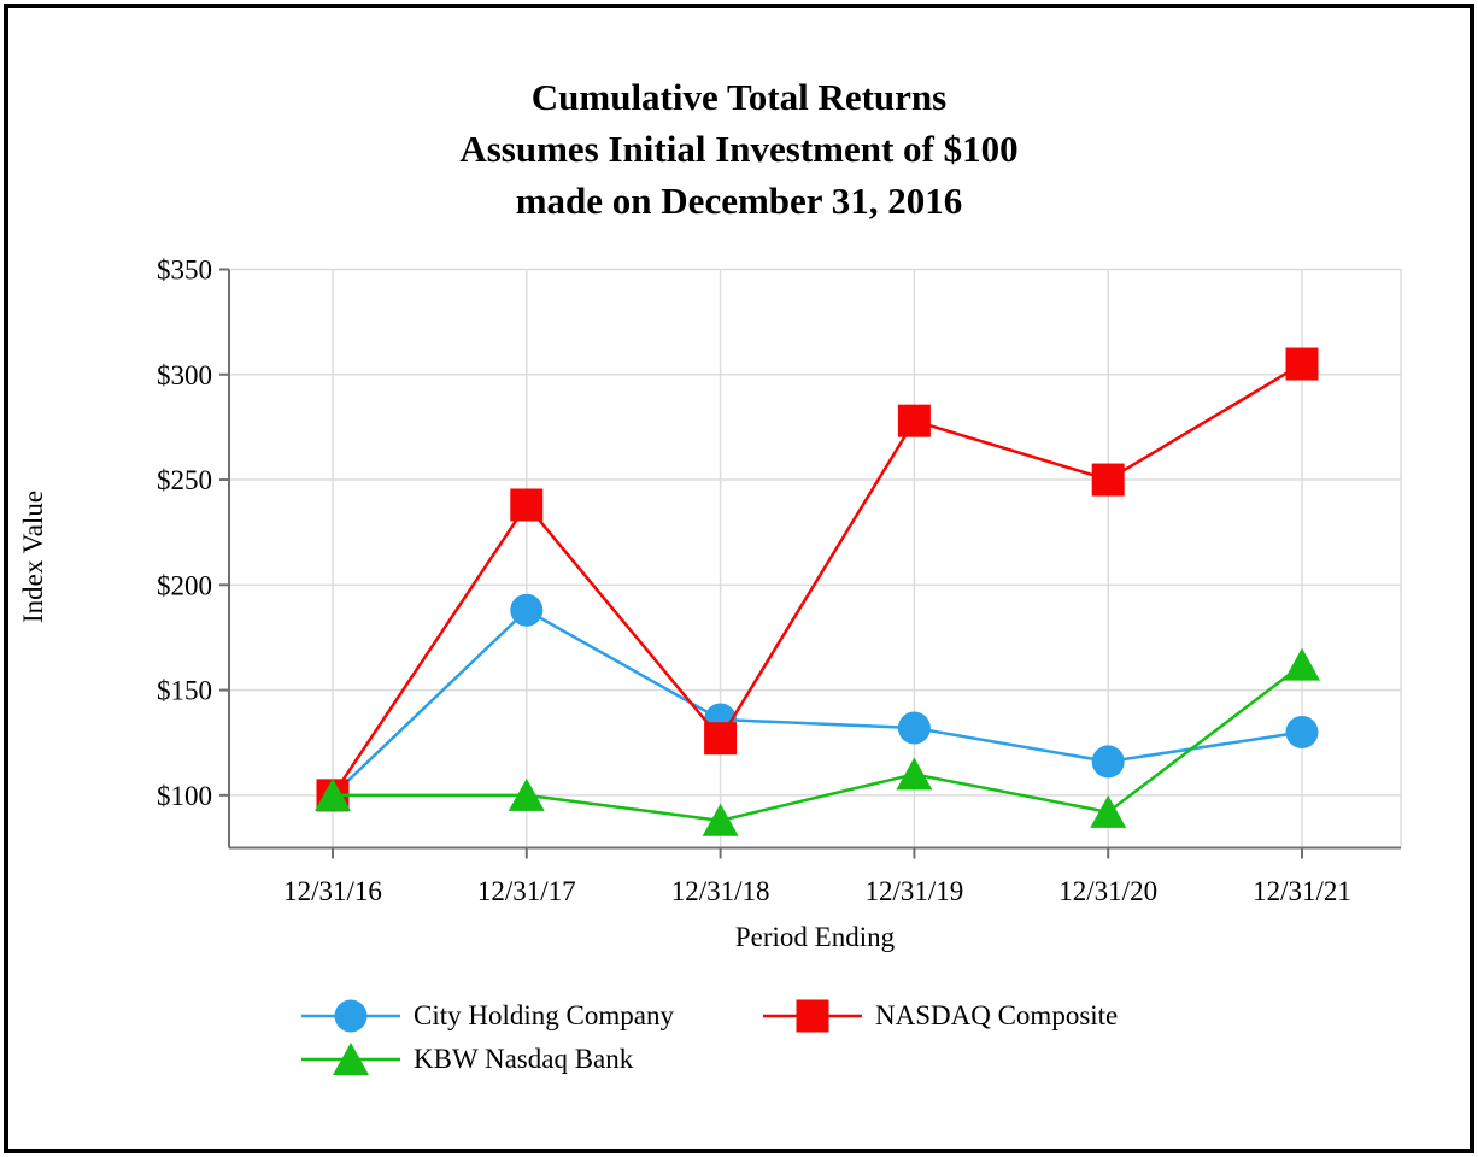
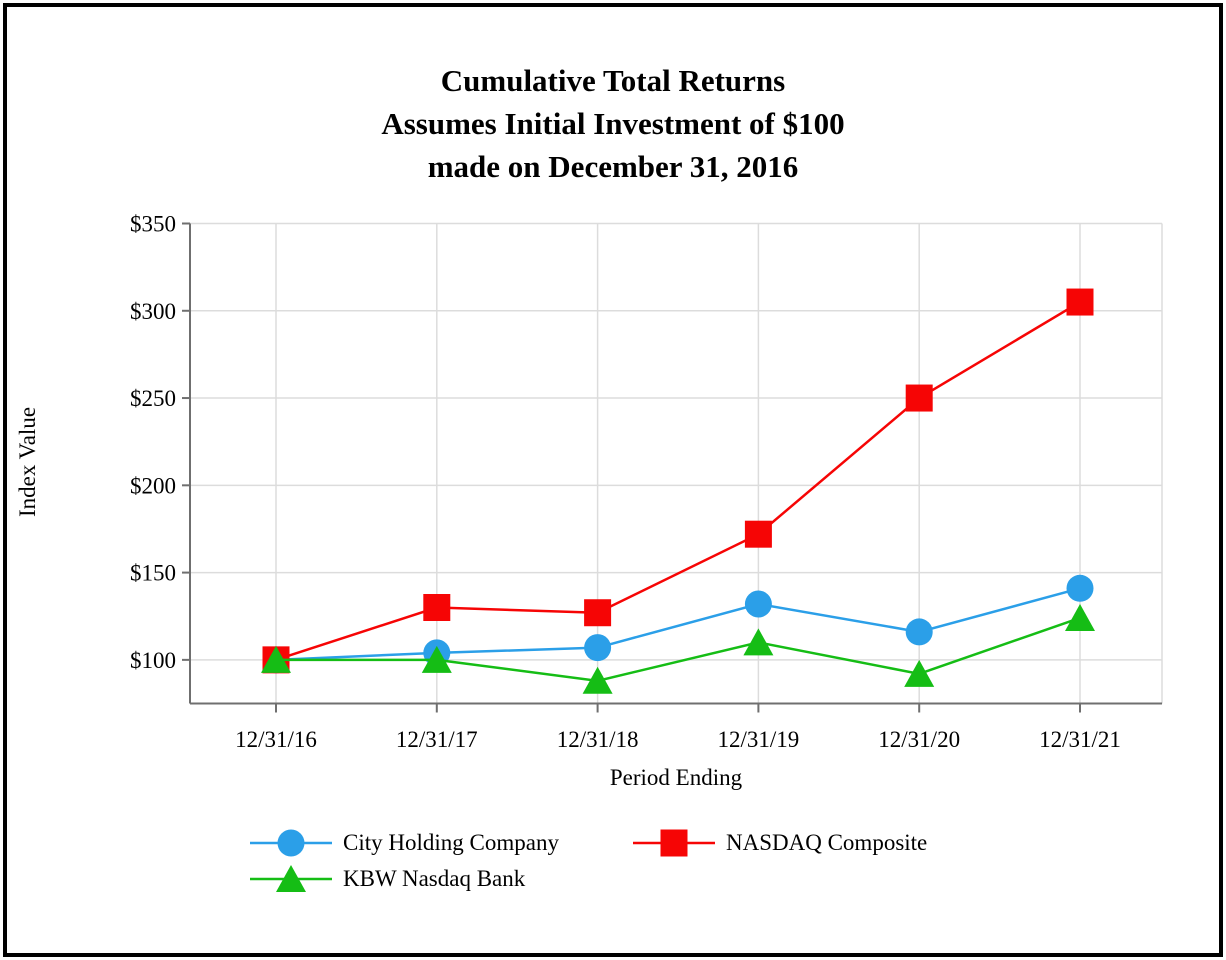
City Holding Company/12/31/17: $188 -> $104
NASDAQ Composite/12/31/17: $238 -> $130
City Holding Company/12/31/18: $136 -> $107
NASDAQ Composite/12/31/19: $278 -> $172
City Holding Company/12/31/21: $130 -> $141
KBW Nasdaq Bank/12/31/21: $162 -> $124
